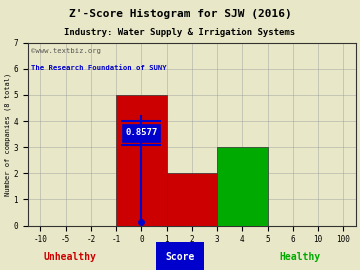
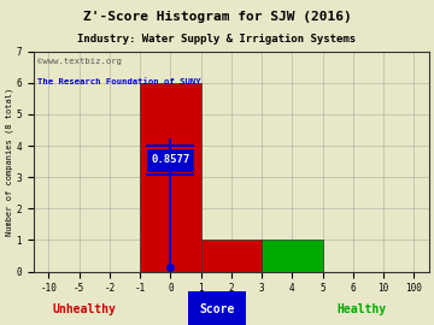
0: 5 -> 6
2: 2 -> 1
4: 3 -> 1
